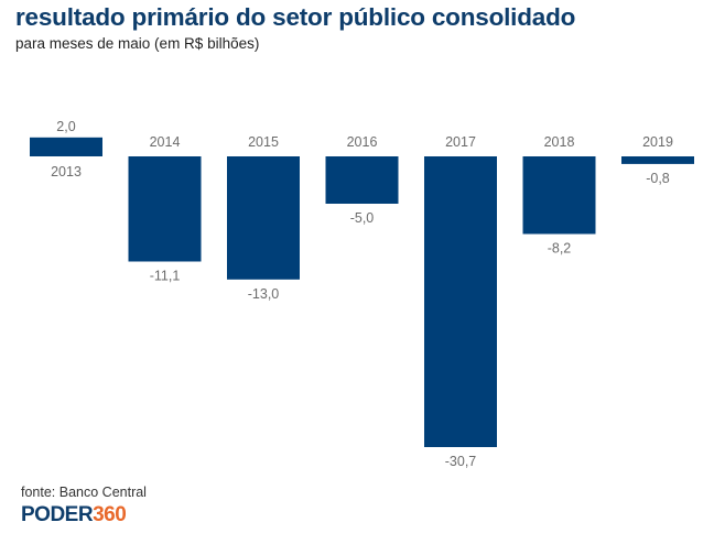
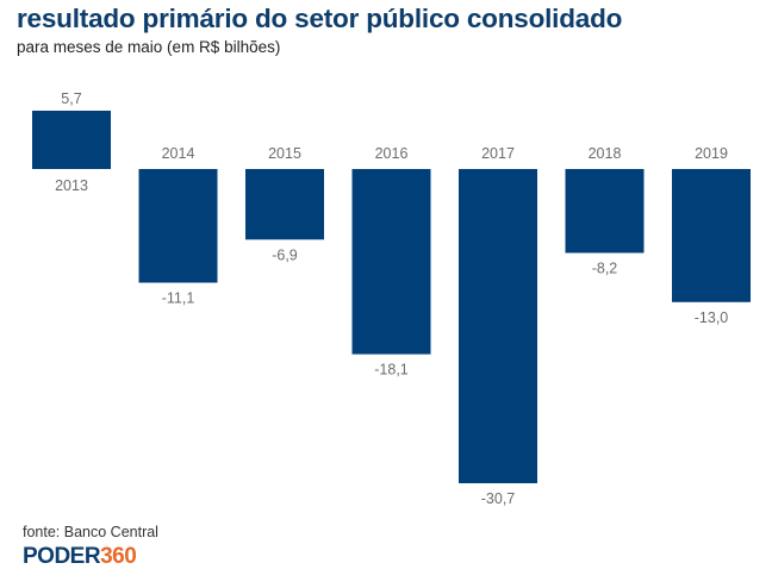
2013: 2,0 -> 5,7
2015: -13,0 -> -6,9
2016: -5,0 -> -18,1
2019: -0,8 -> -13,0
